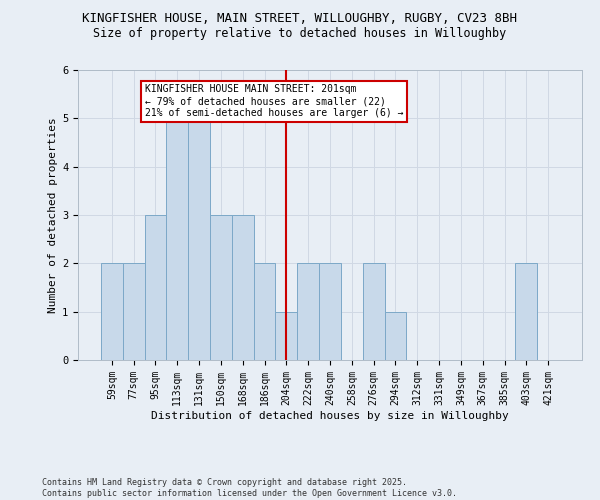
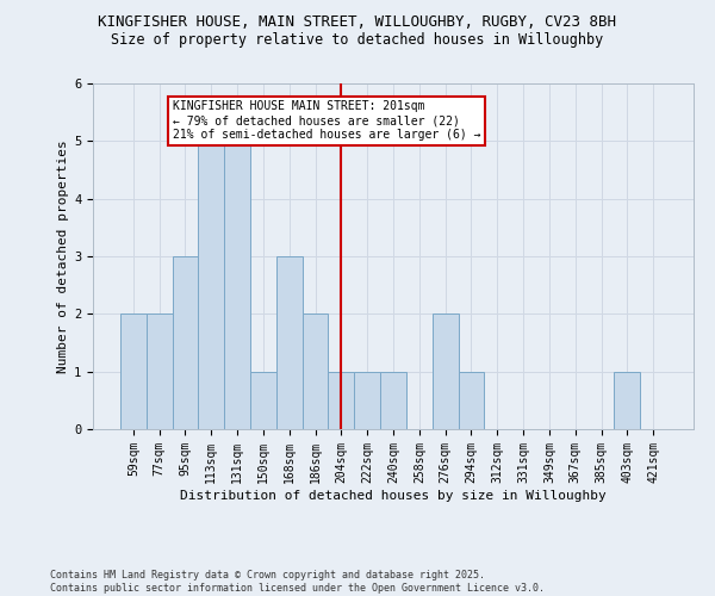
150sqm: 3 -> 1
222sqm: 2 -> 1
240sqm: 2 -> 1
403sqm: 2 -> 1
